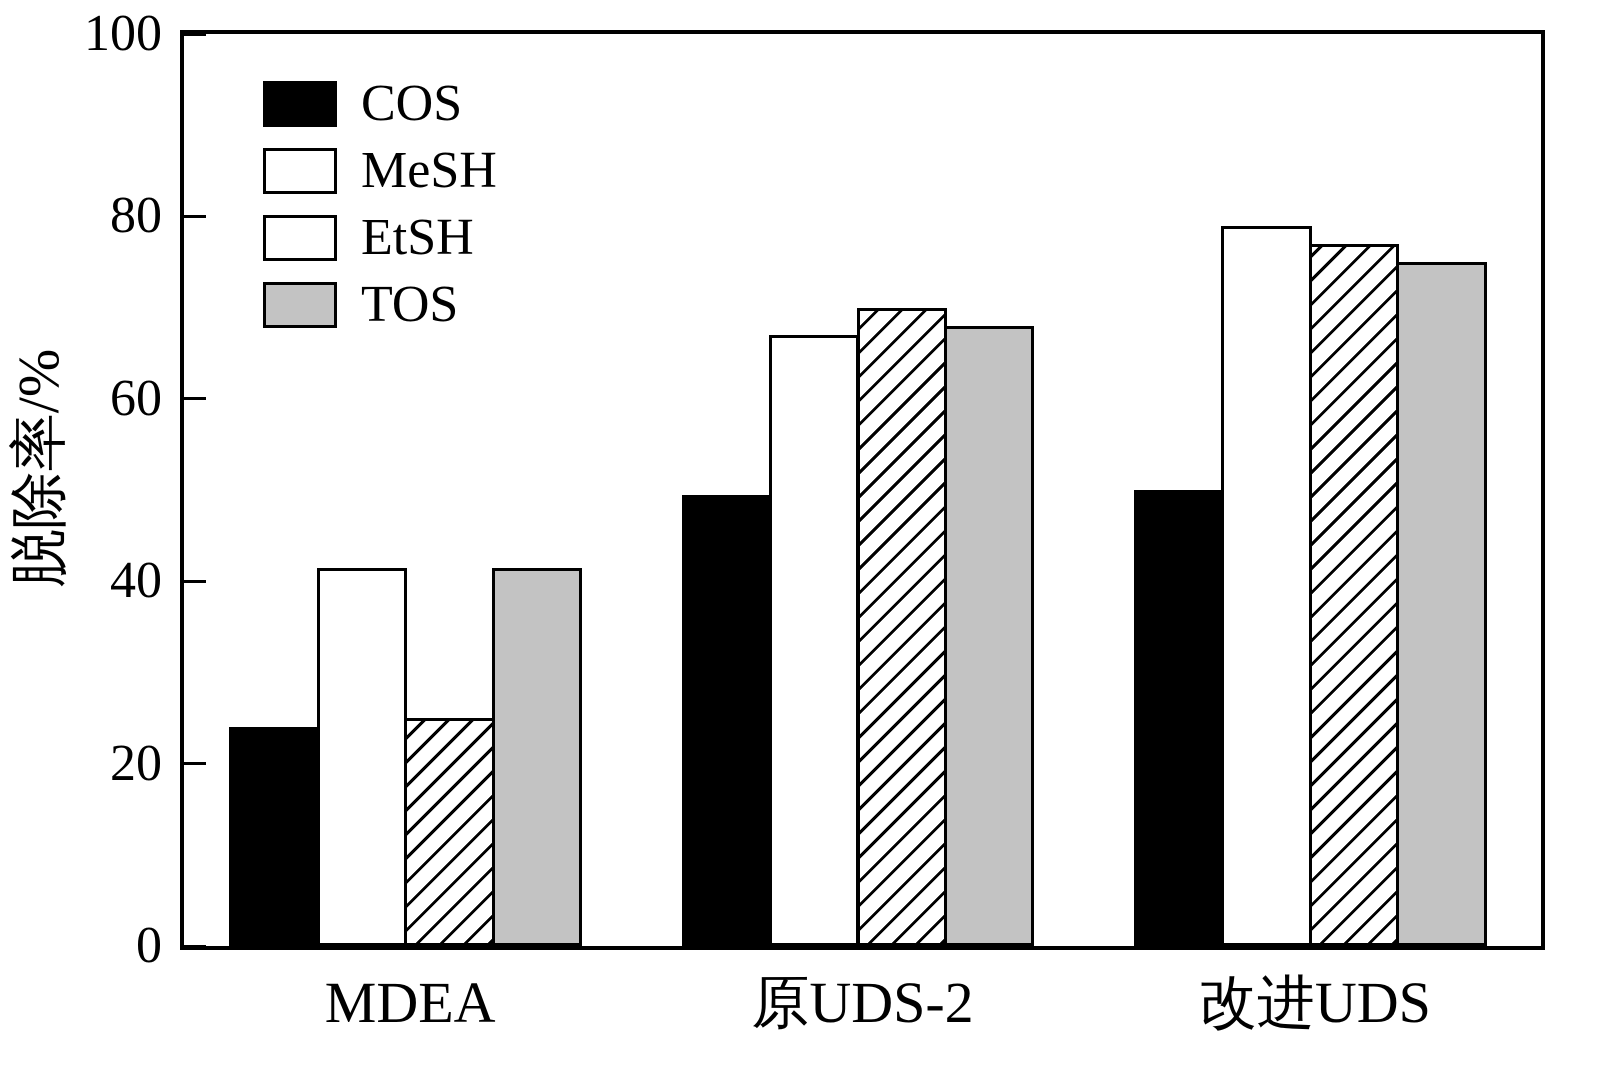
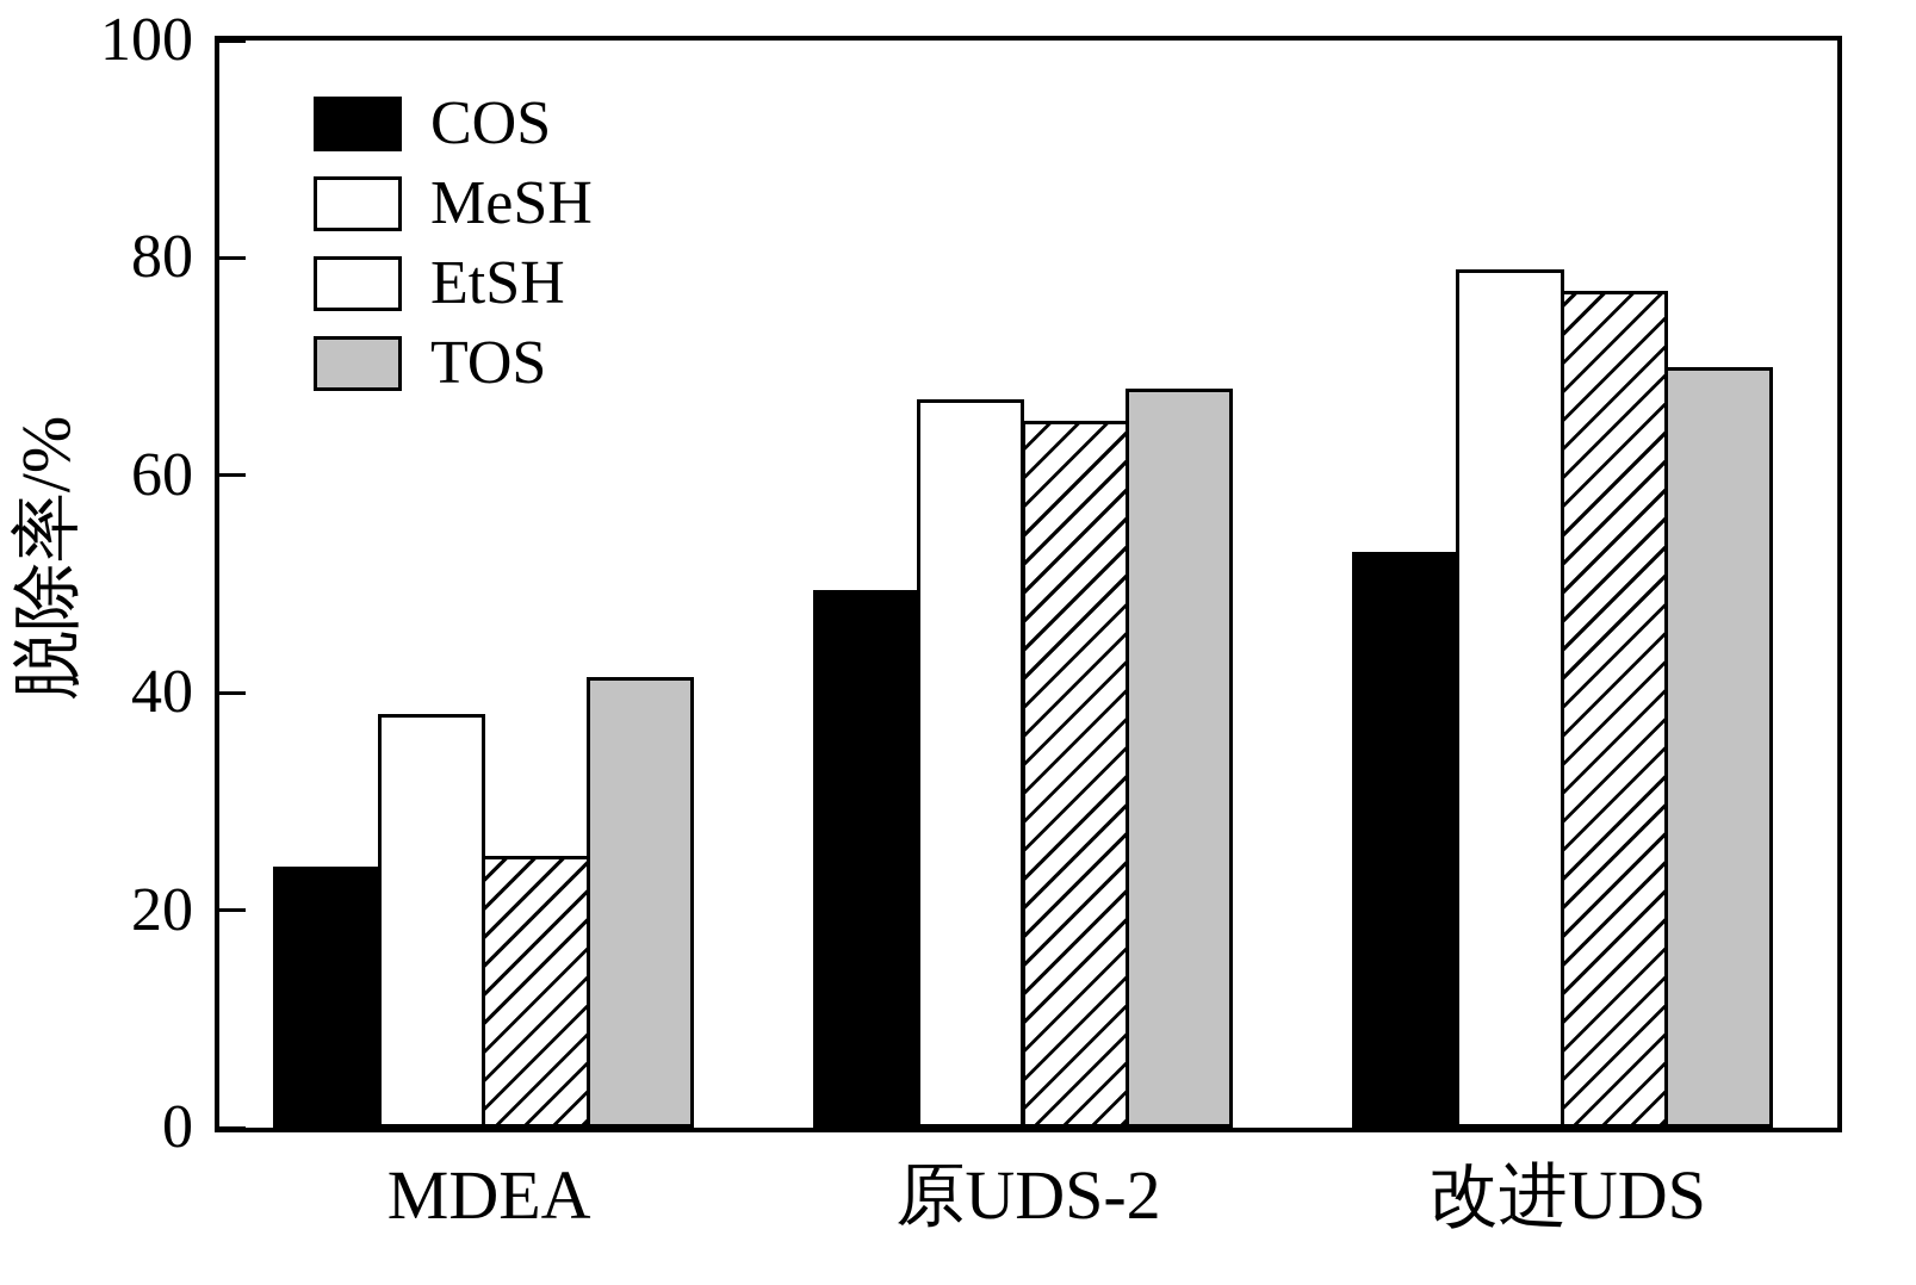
MeSH/MDEA: 42 -> 38
EtSH/原UDS-2: 70 -> 65
COS/改进UDS: 50 -> 53
TOS/改进UDS: 75 -> 70
